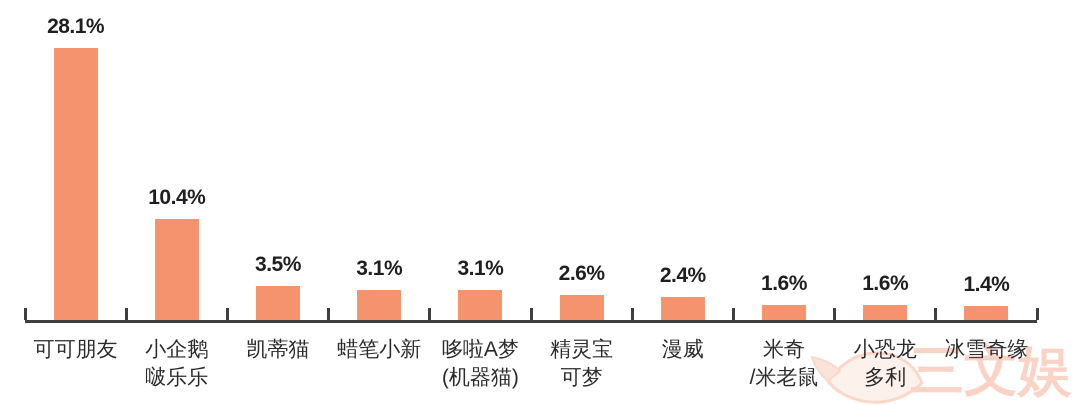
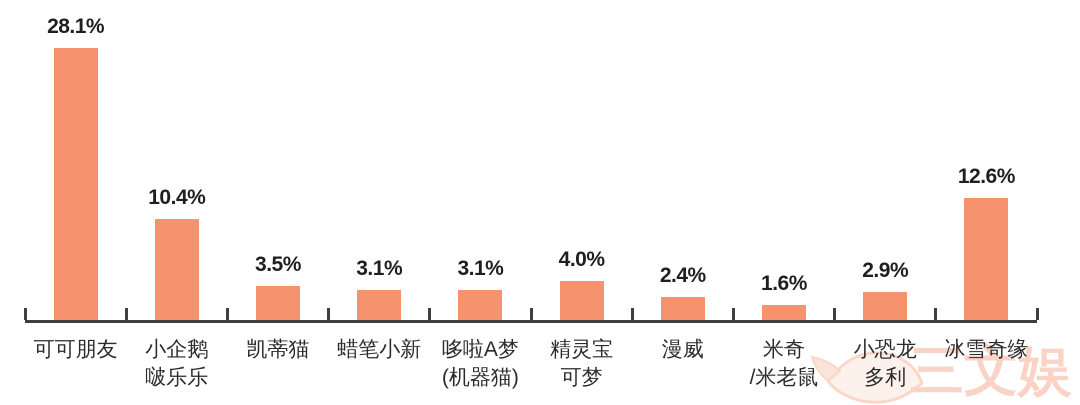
精灵宝可梦: 2.6% -> 4.0%
小恐龙多利: 1.6% -> 2.9%
冰雪奇缘: 1.4% -> 12.6%
